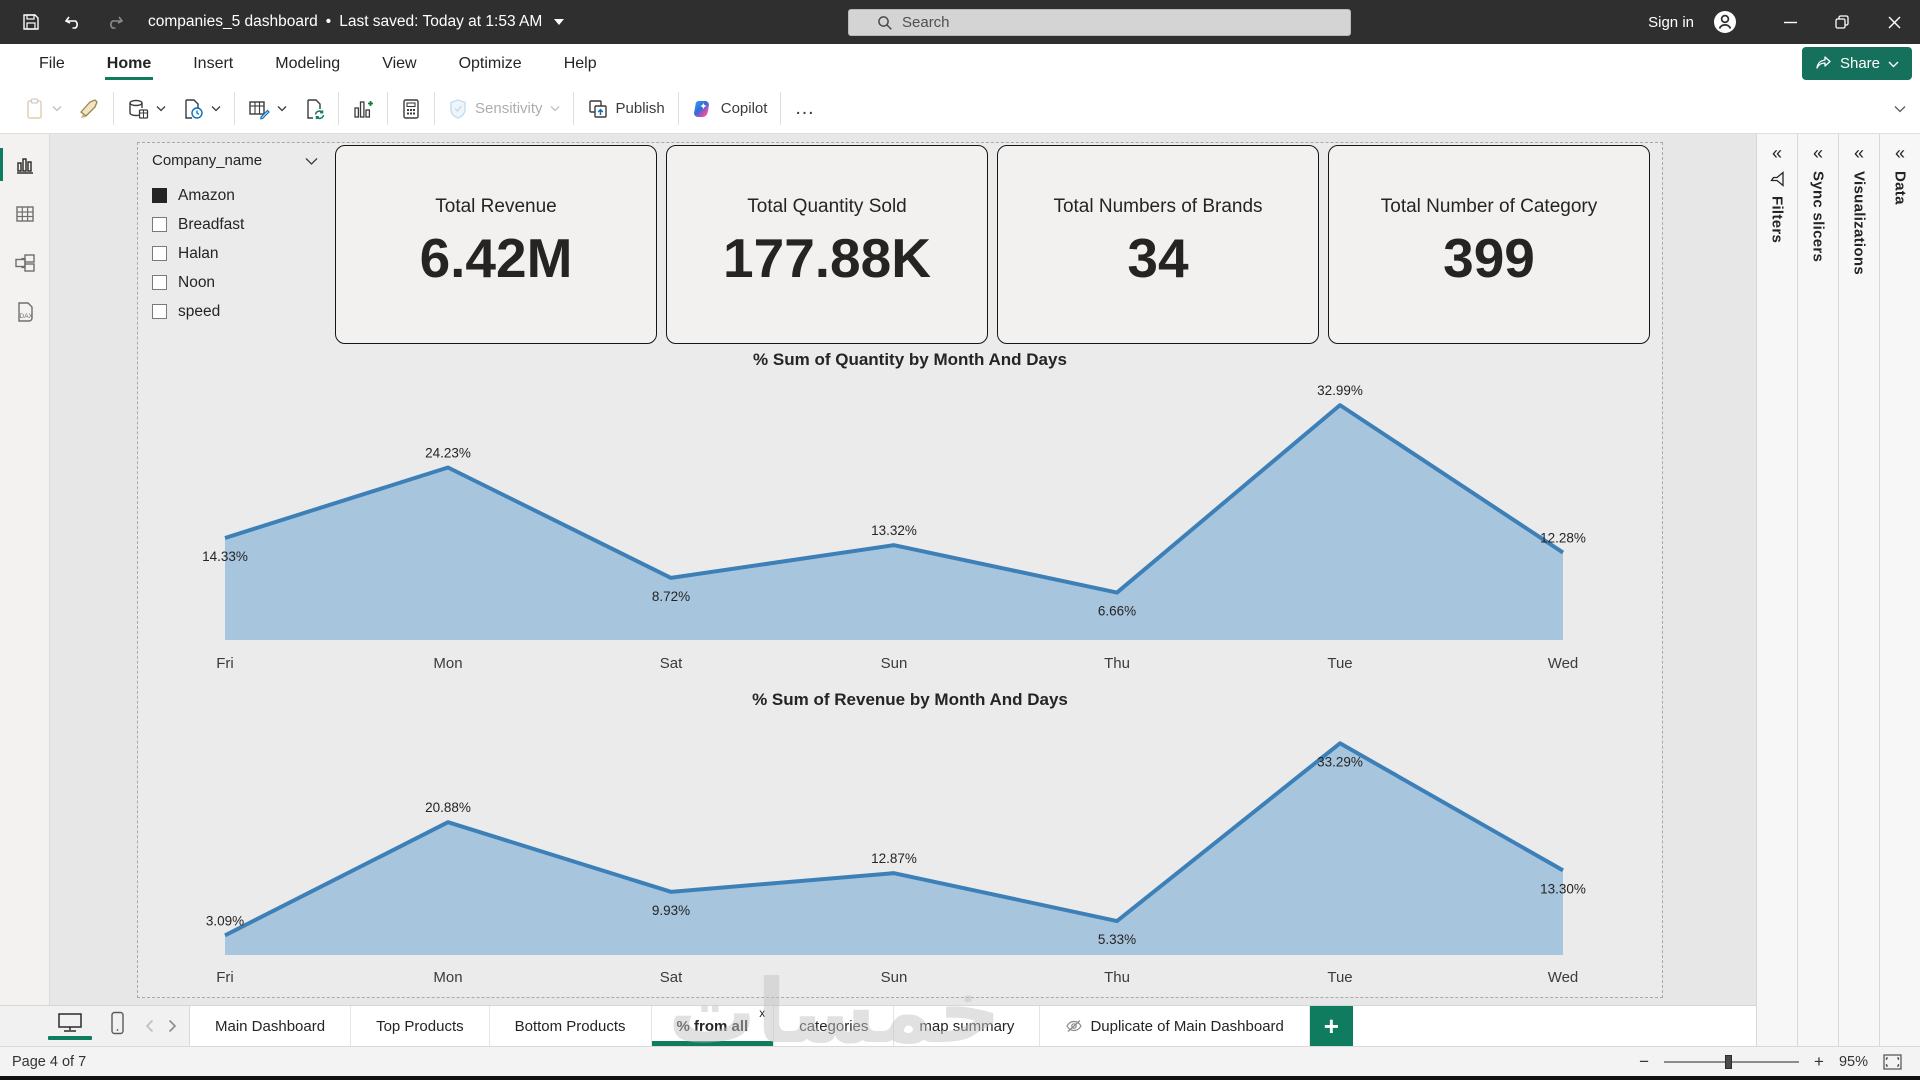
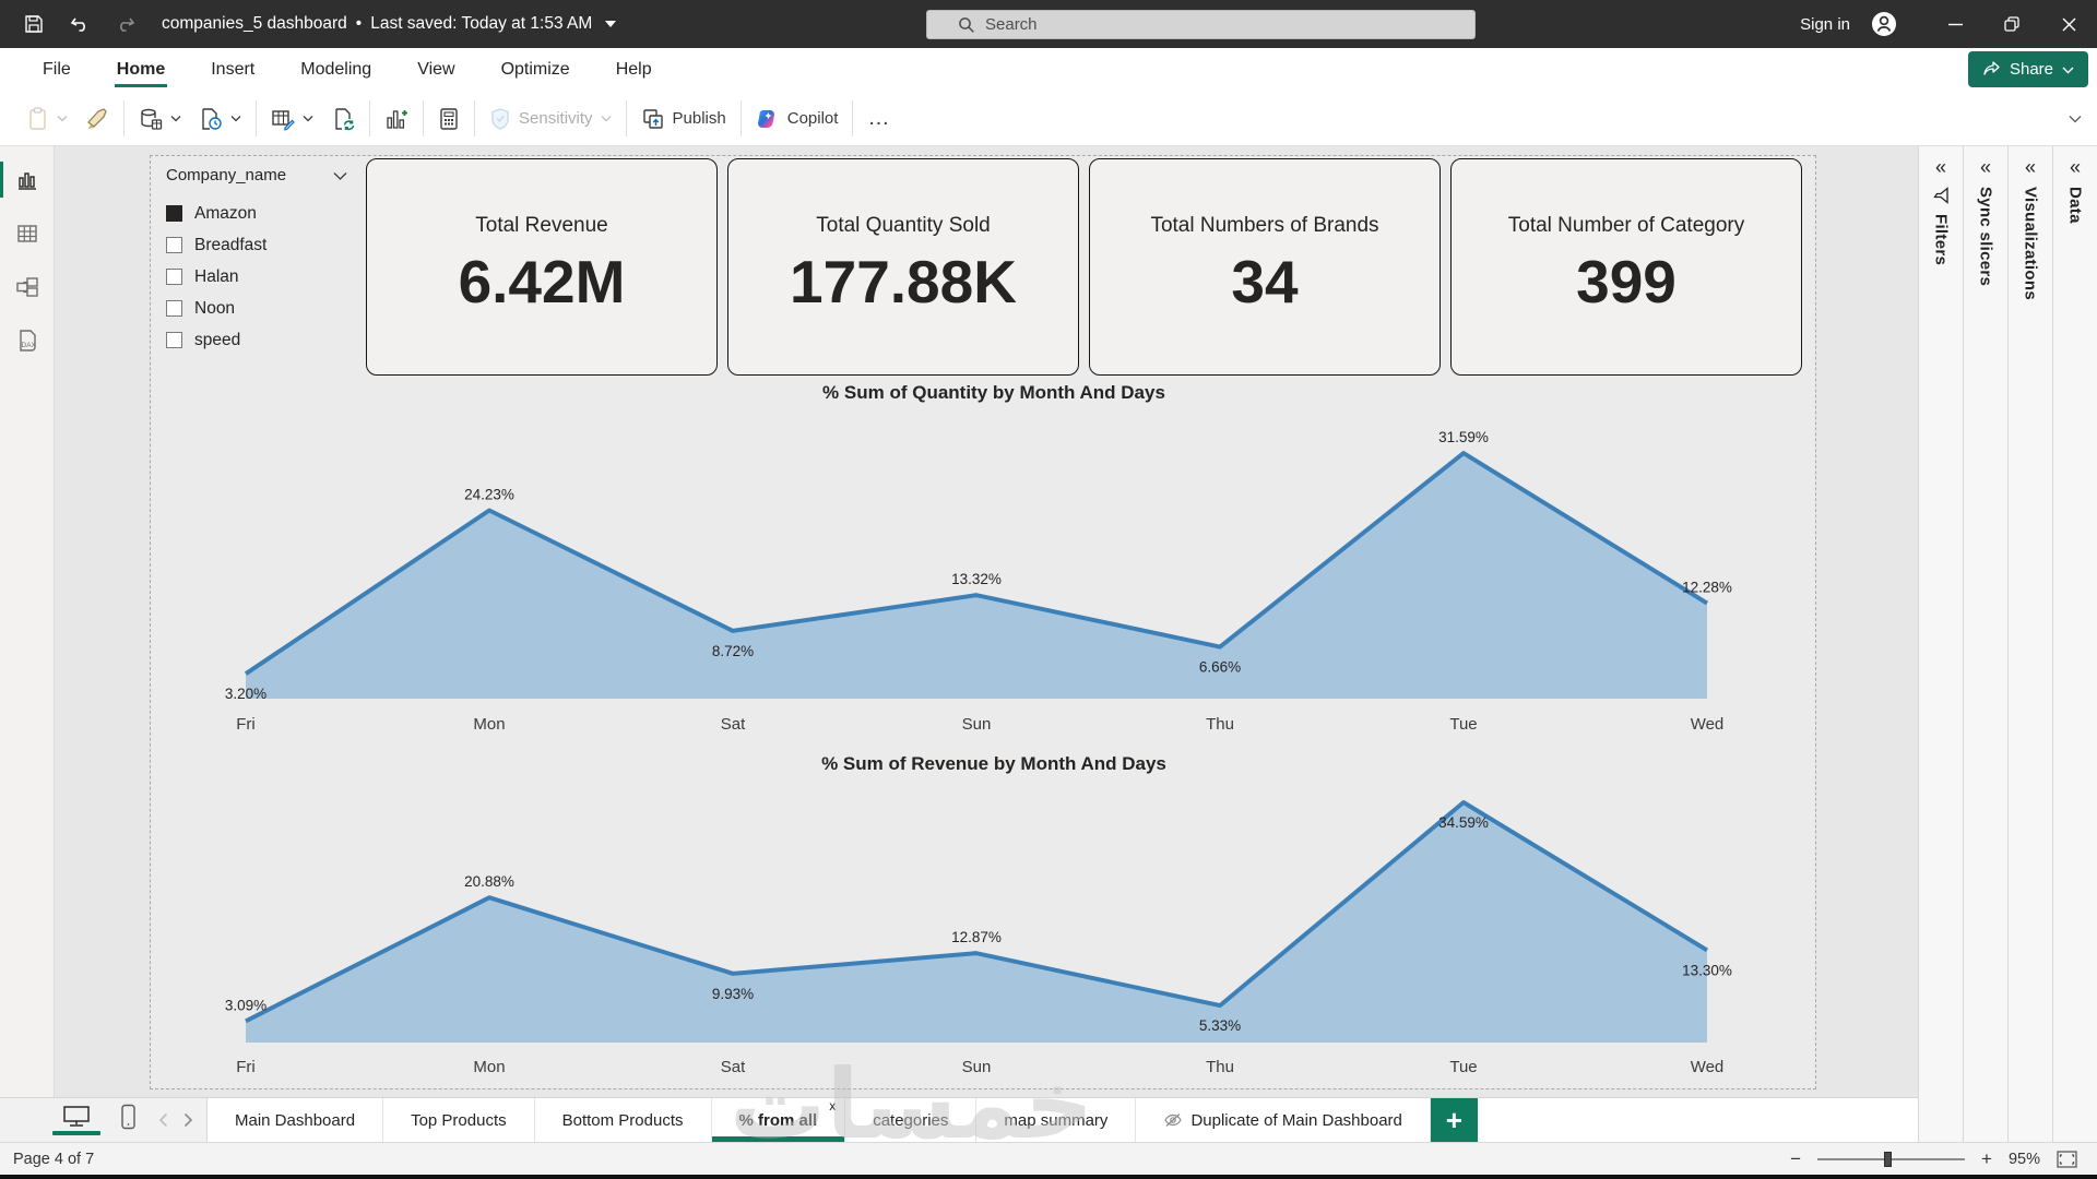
% Sum of Quantity by Month And Days/Fri: 14.33% -> 3.20%
% Sum of Quantity by Month And Days/Tue: 32.99% -> 31.59%
% Sum of Revenue by Month And Days/Tue: 33.29% -> 34.59%
